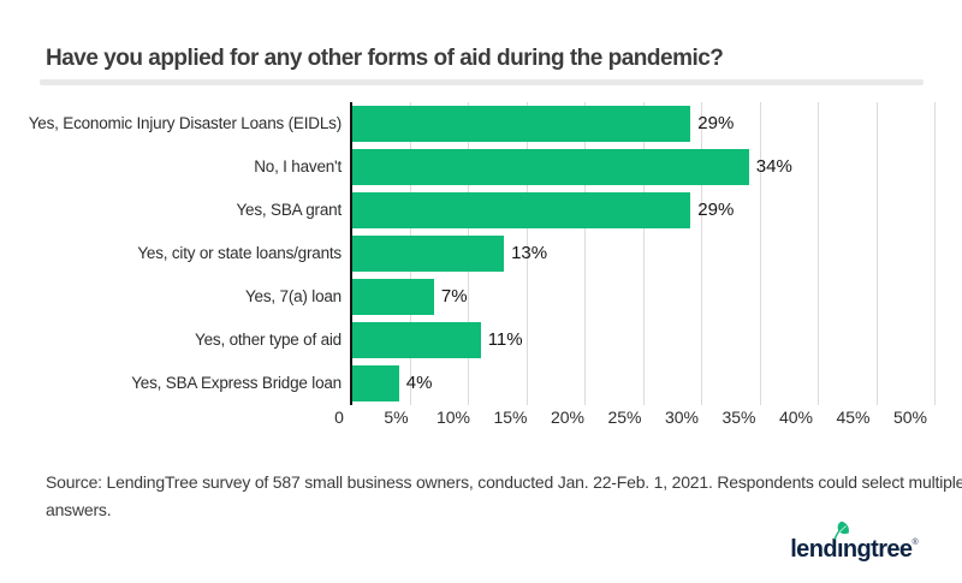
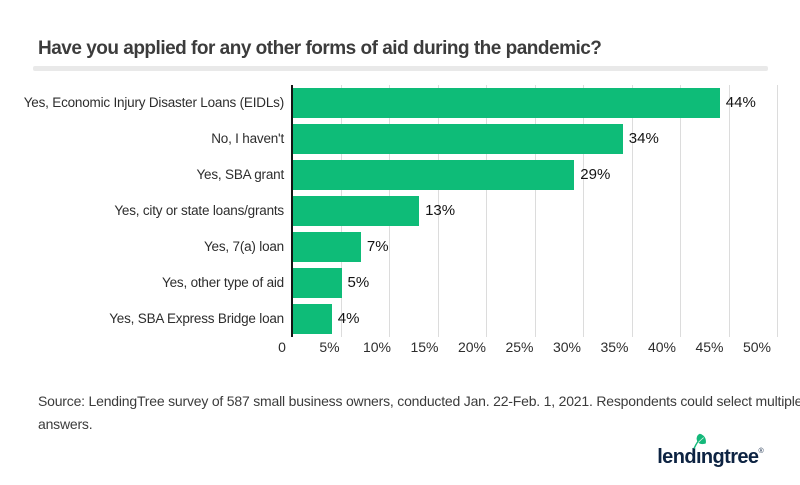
Yes, Economic Injury Disaster Loans (EIDLs): 29% -> 44%
Yes, other type of aid: 11% -> 5%
